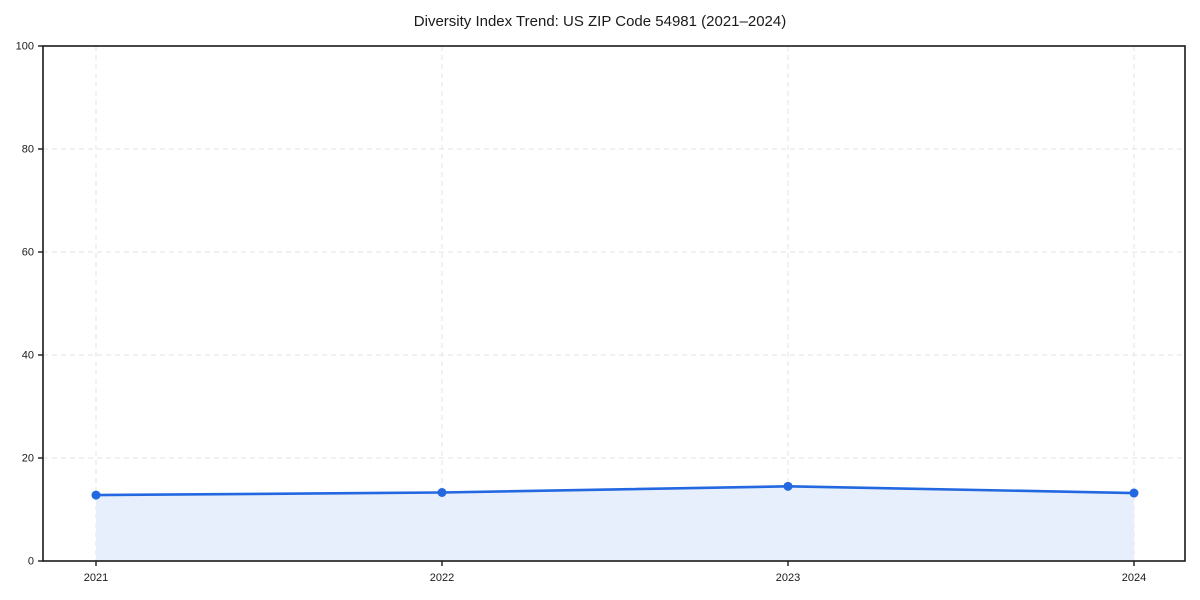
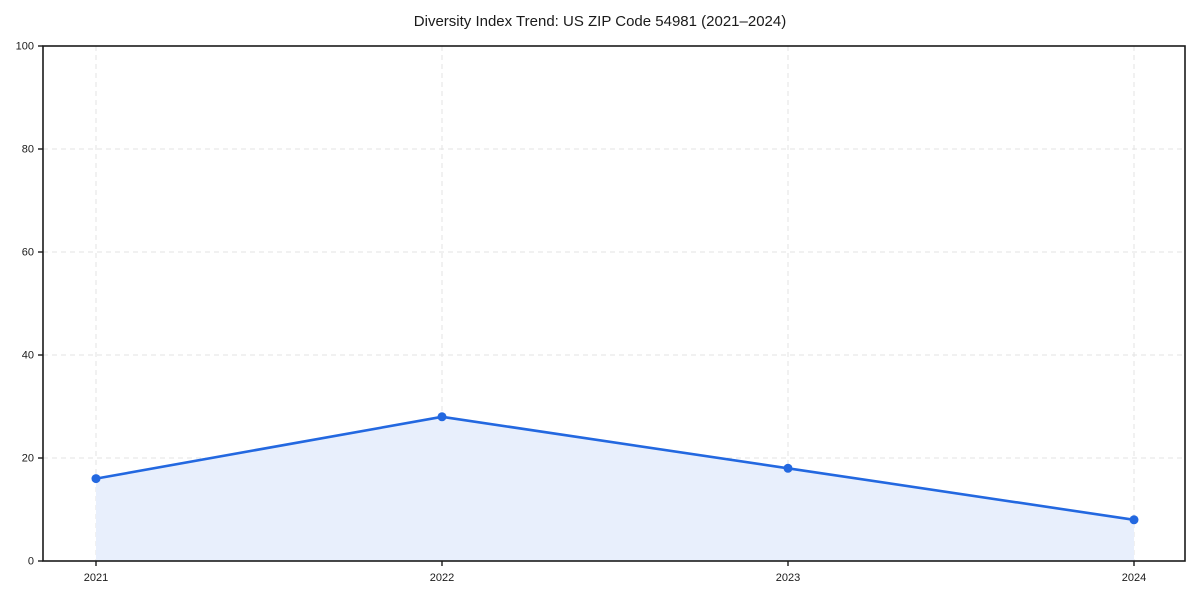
2021: 13 -> 16
2022: 13 -> 28
2023: 14 -> 18
2024: 13 -> 8
